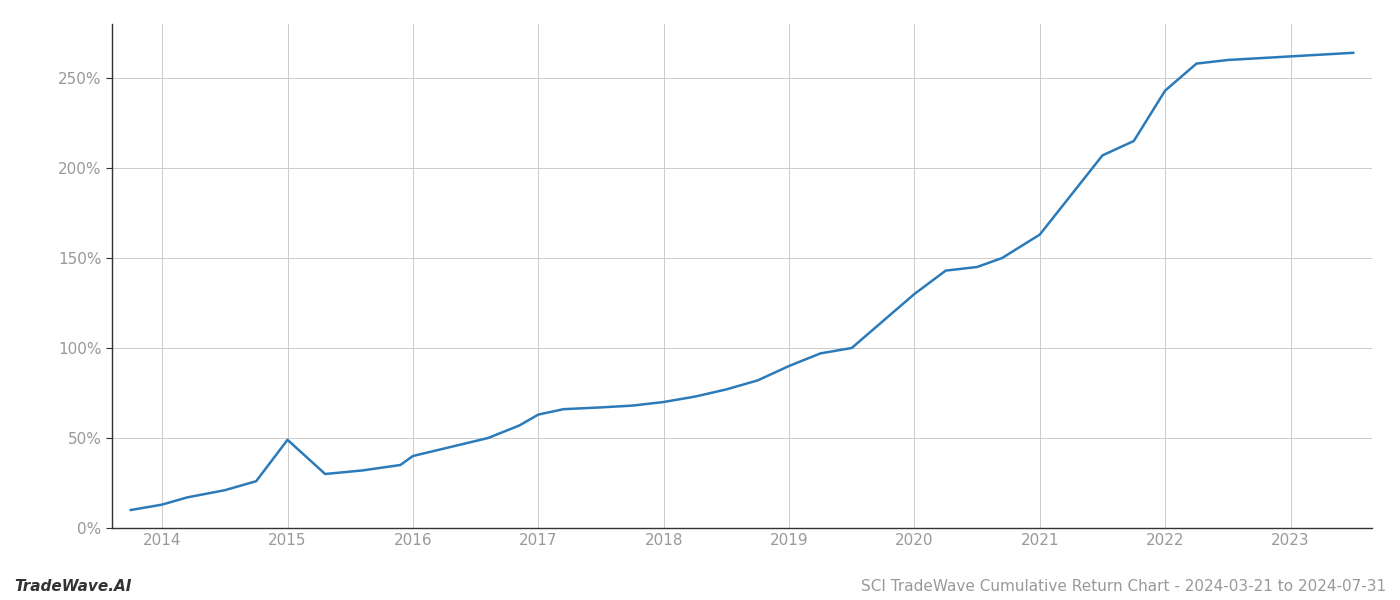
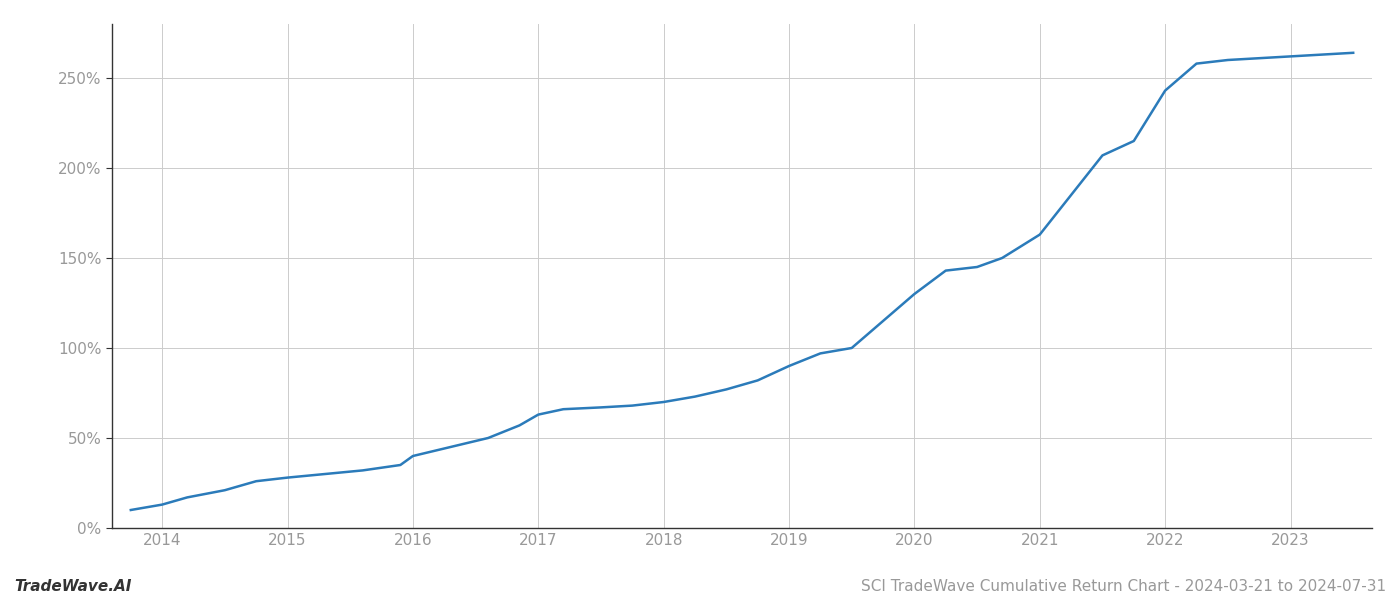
2015: 49% -> 28%
